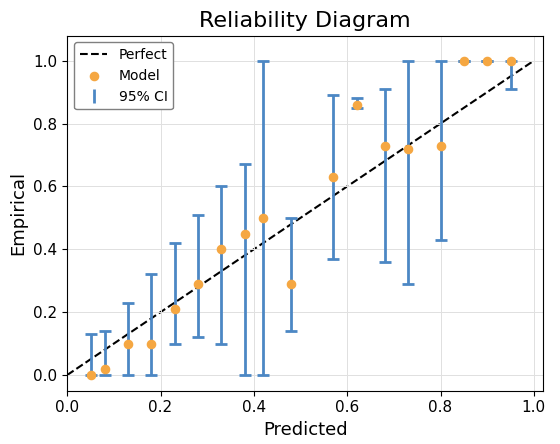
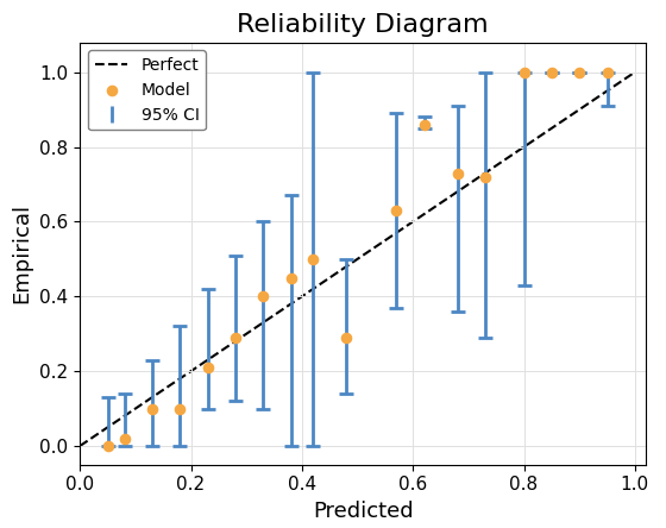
Model/0.8: 0.73 -> 1.00
